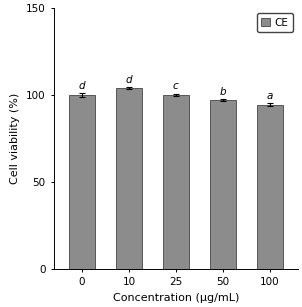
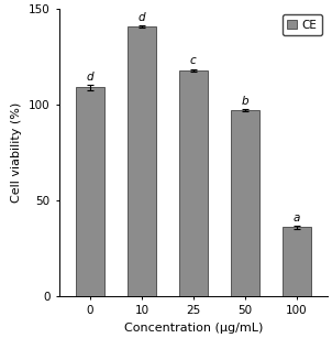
0: 100 -> 109
10: 104 -> 141
25: 100 -> 118
100: 94 -> 36
